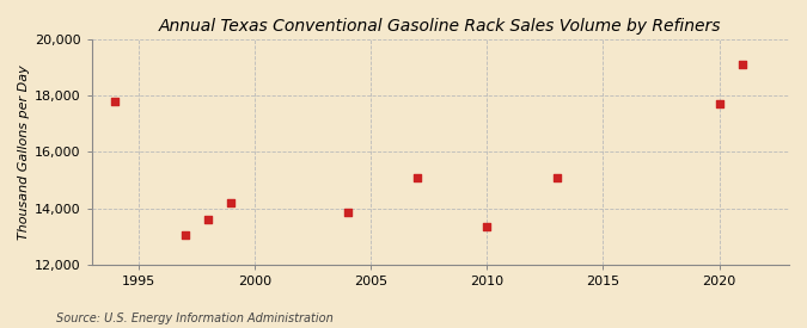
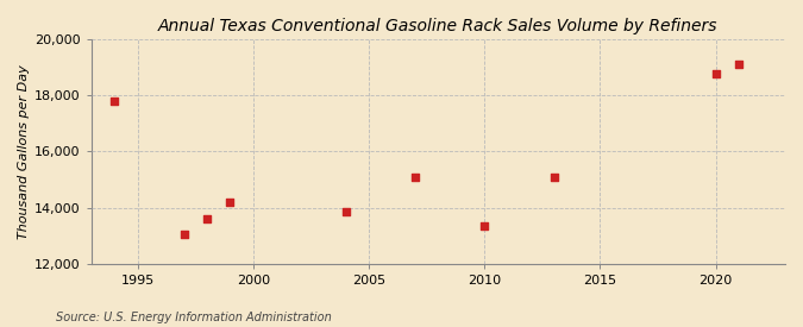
2020: 17,700 -> 18,750
